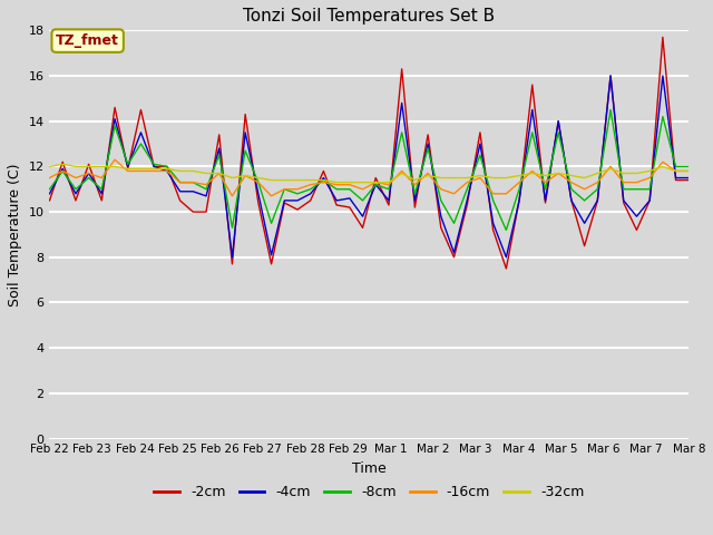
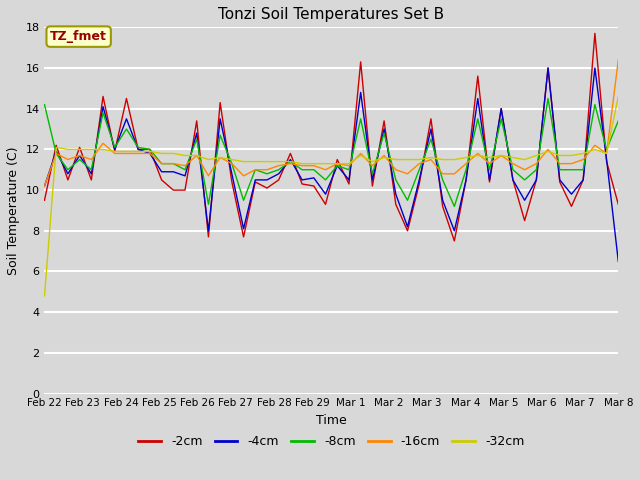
-2cm/Feb 22: 10.5 -> 9.5
-4cm/Feb 22: 10.8 -> 10.2
-8cm/Feb 22: 11.0 -> 14.2
-16cm/Feb 22: 11.5 -> 10.2
-32cm/Feb 22: 12.0 -> 4.8
-2cm/Mar 8: 11.4 -> 9.3
-4cm/Mar 8: 11.5 -> 6.5
-8cm/Mar 8: 12.0 -> 13.4
-16cm/Mar 8: 11.8 -> 16.4
-32cm/Mar 8: 11.8 -> 14.6
